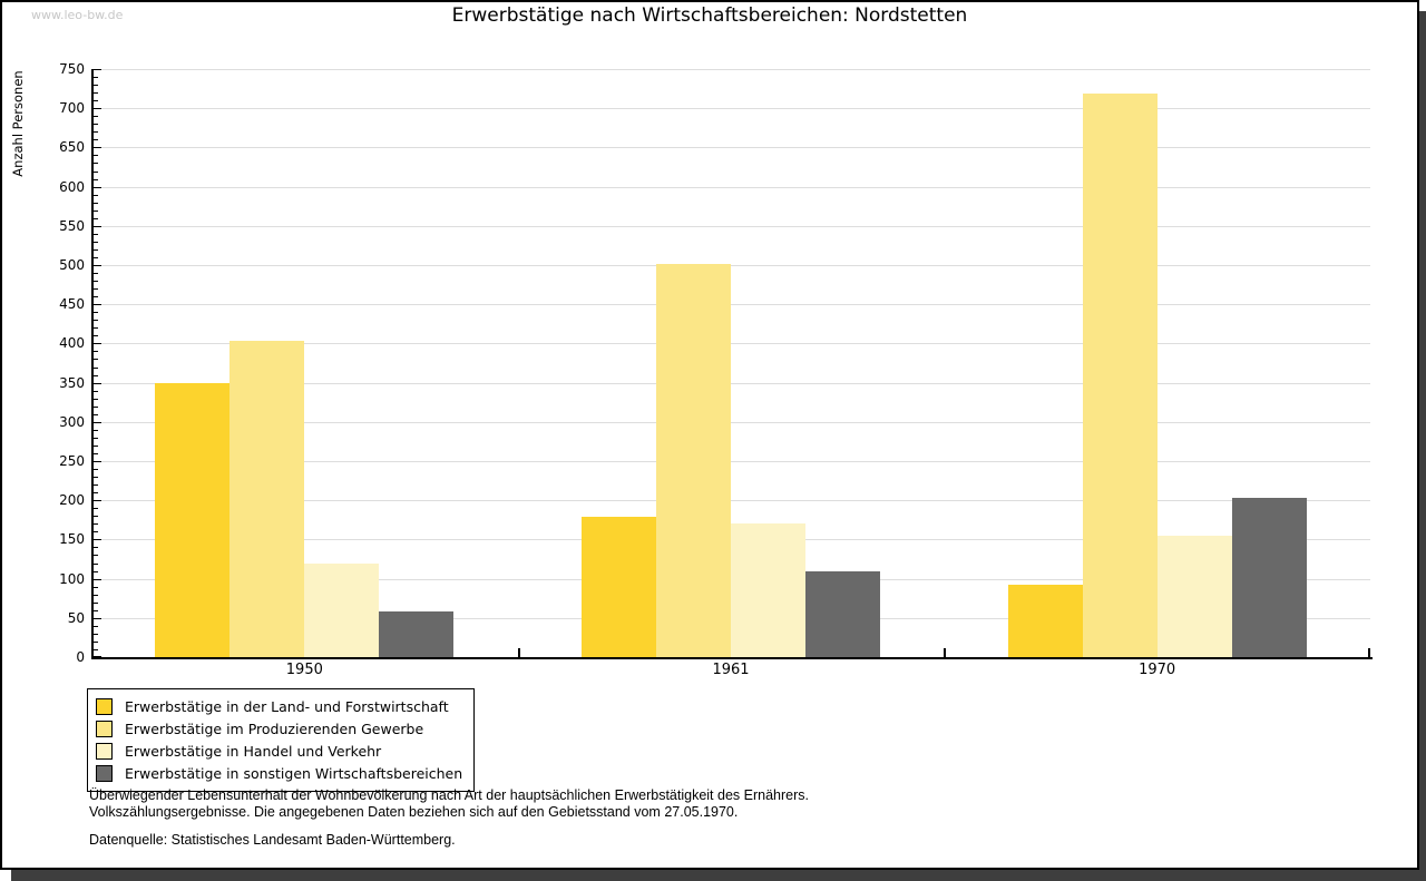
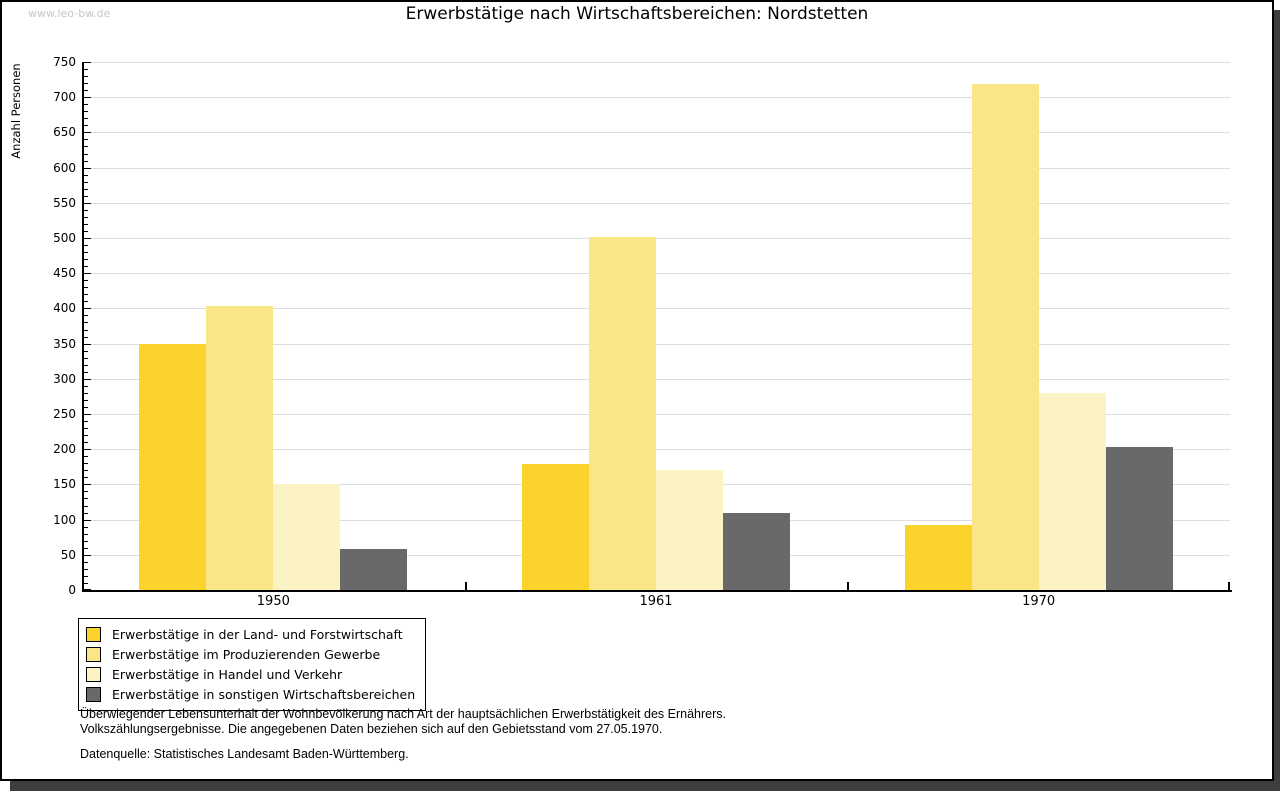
Erwerbstätige in Handel und Verkehr/1950: 120 -> 150
Erwerbstätige in Handel und Verkehr/1970: 160 -> 280
